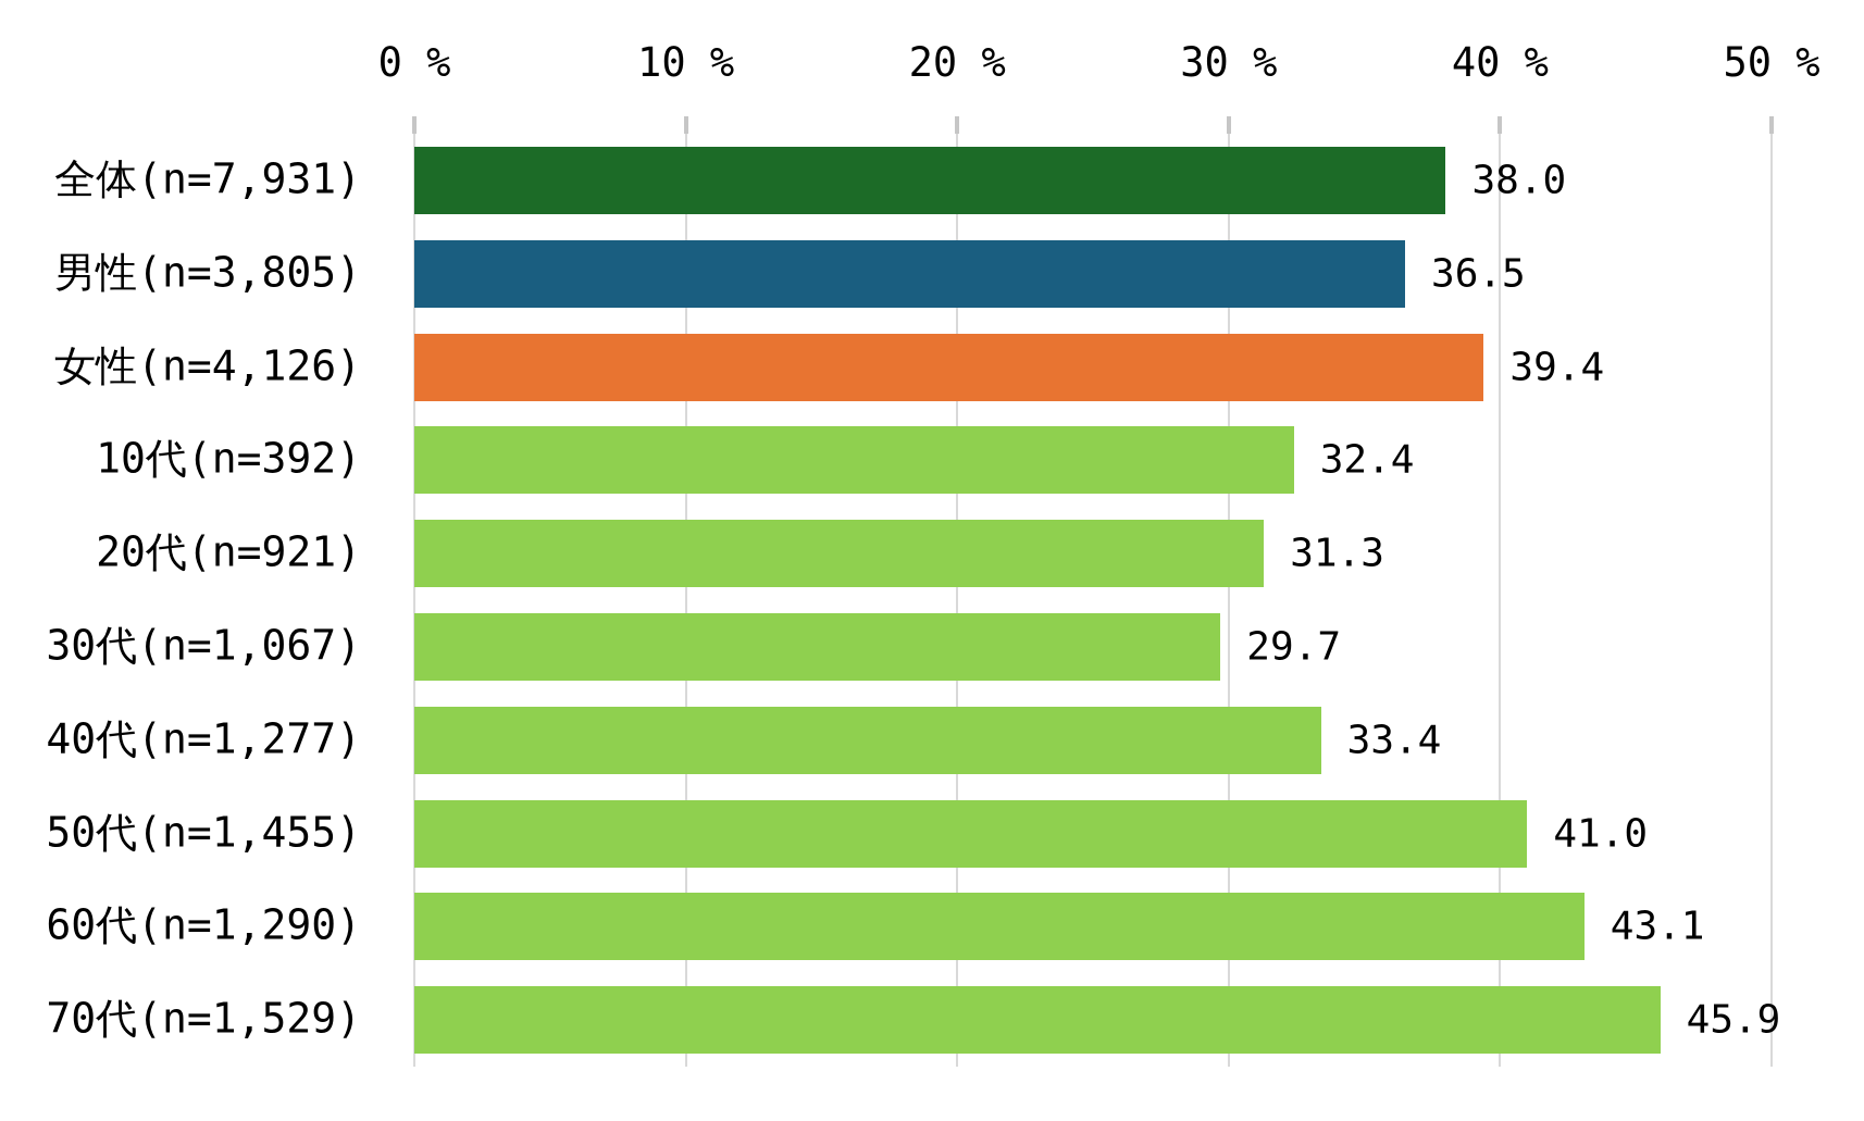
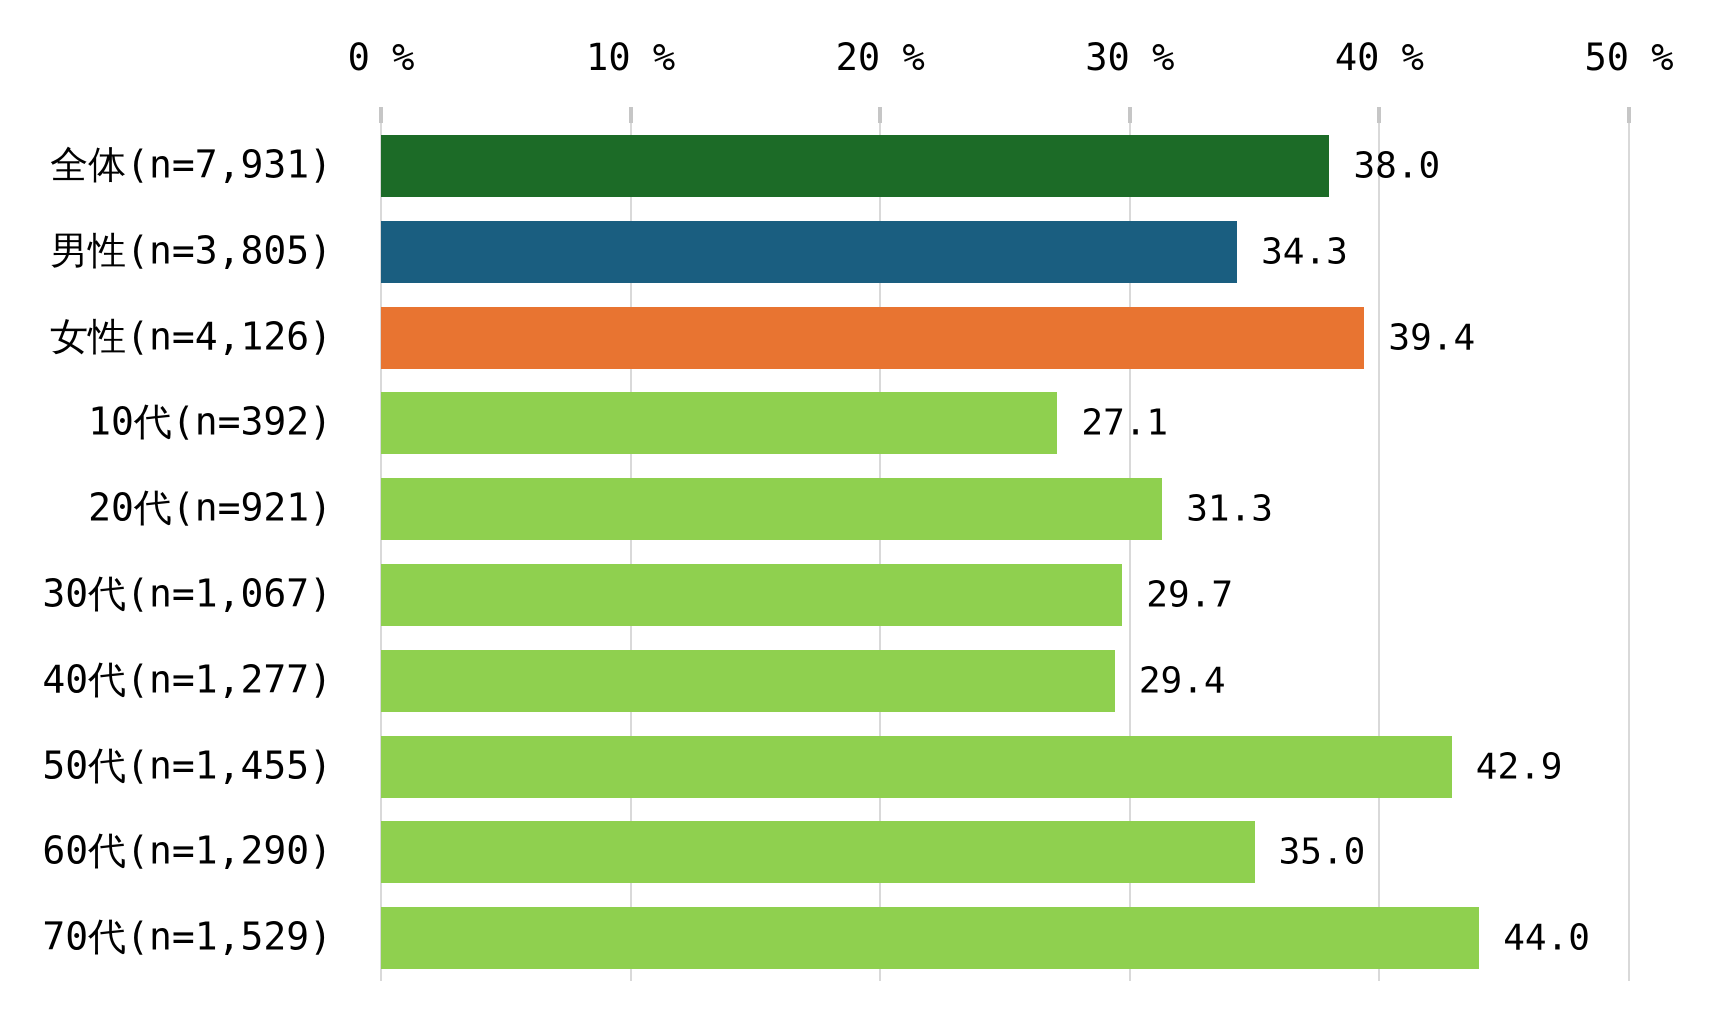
男性(n=3,805): 36.5 -> 34.3
10代(n=392): 32.4 -> 27.1
40代(n=1,277): 33.4 -> 29.4
50代(n=1,455): 41.0 -> 42.9
60代(n=1,290): 43.1 -> 35.0
70代(n=1,529): 45.9 -> 44.0
